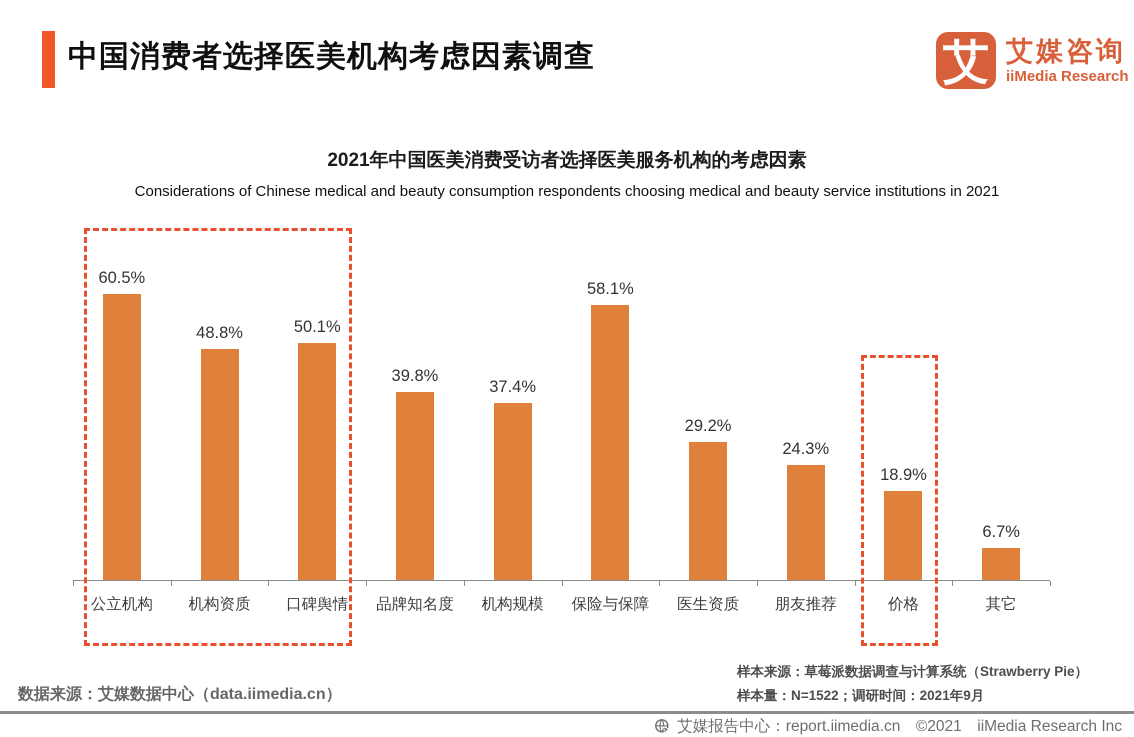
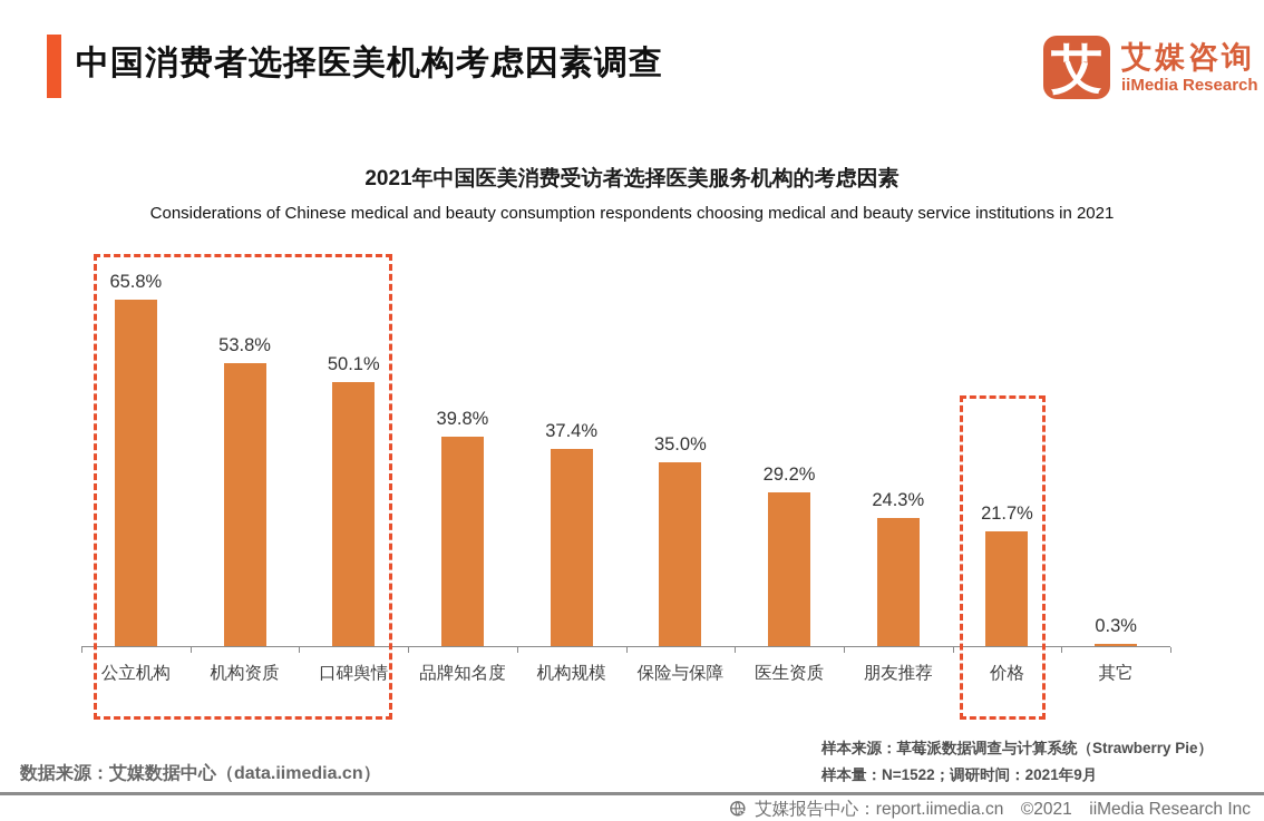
公立机构: 60.5% -> 65.8%
机构资质: 48.8% -> 53.8%
保险与保障: 58.1% -> 35.0%
价格: 18.9% -> 21.7%
其它: 6.7% -> 0.3%
